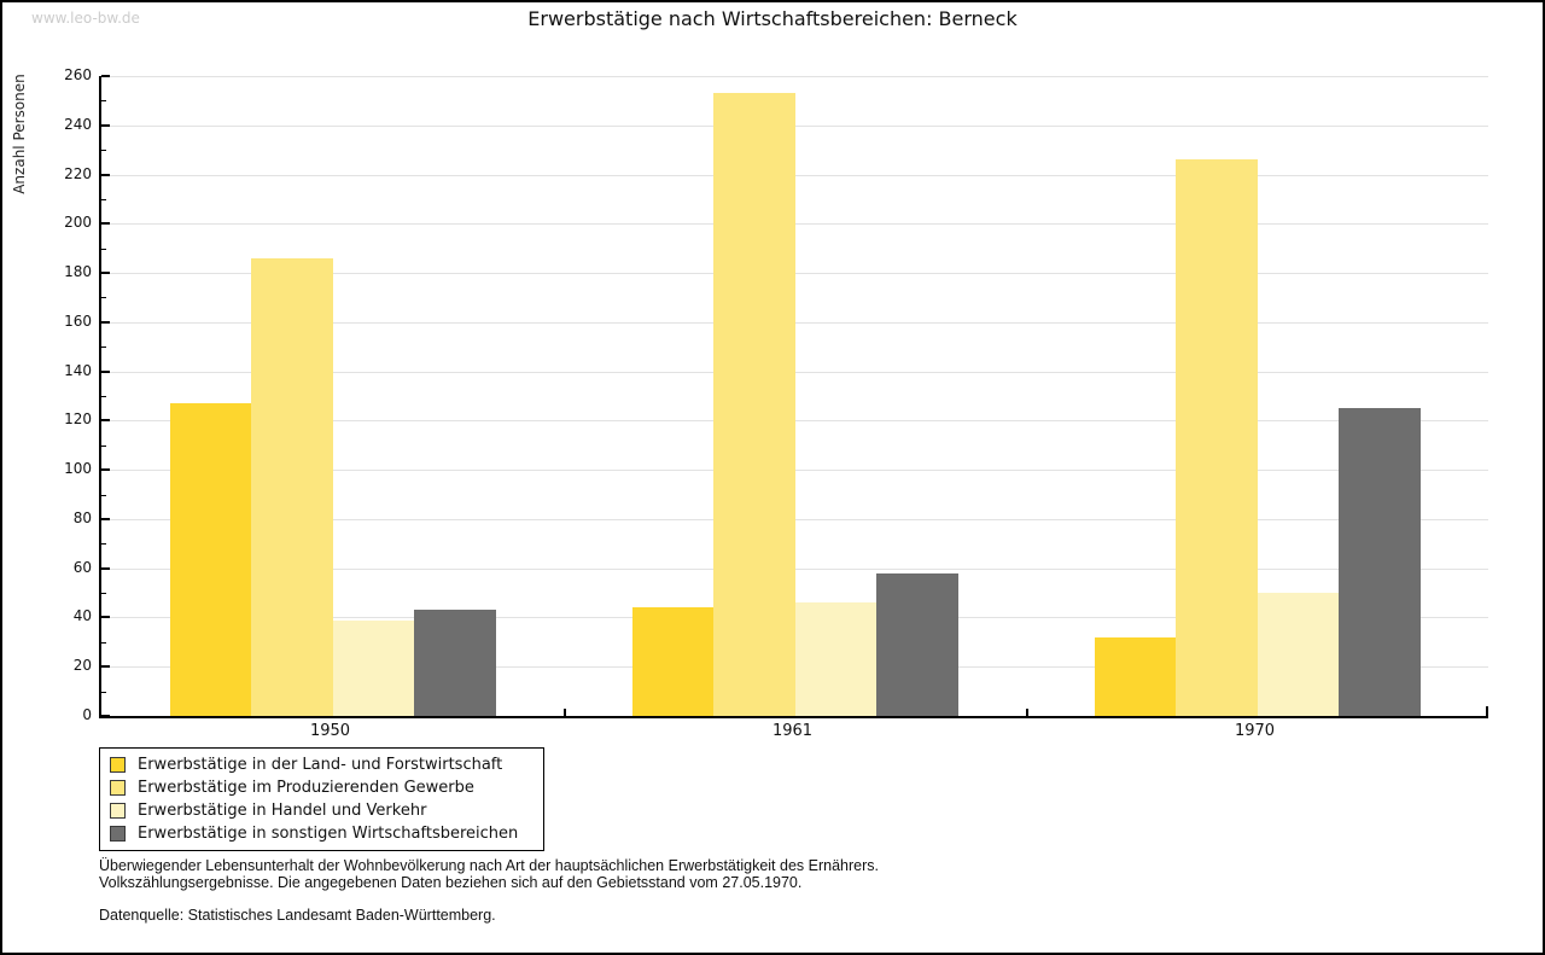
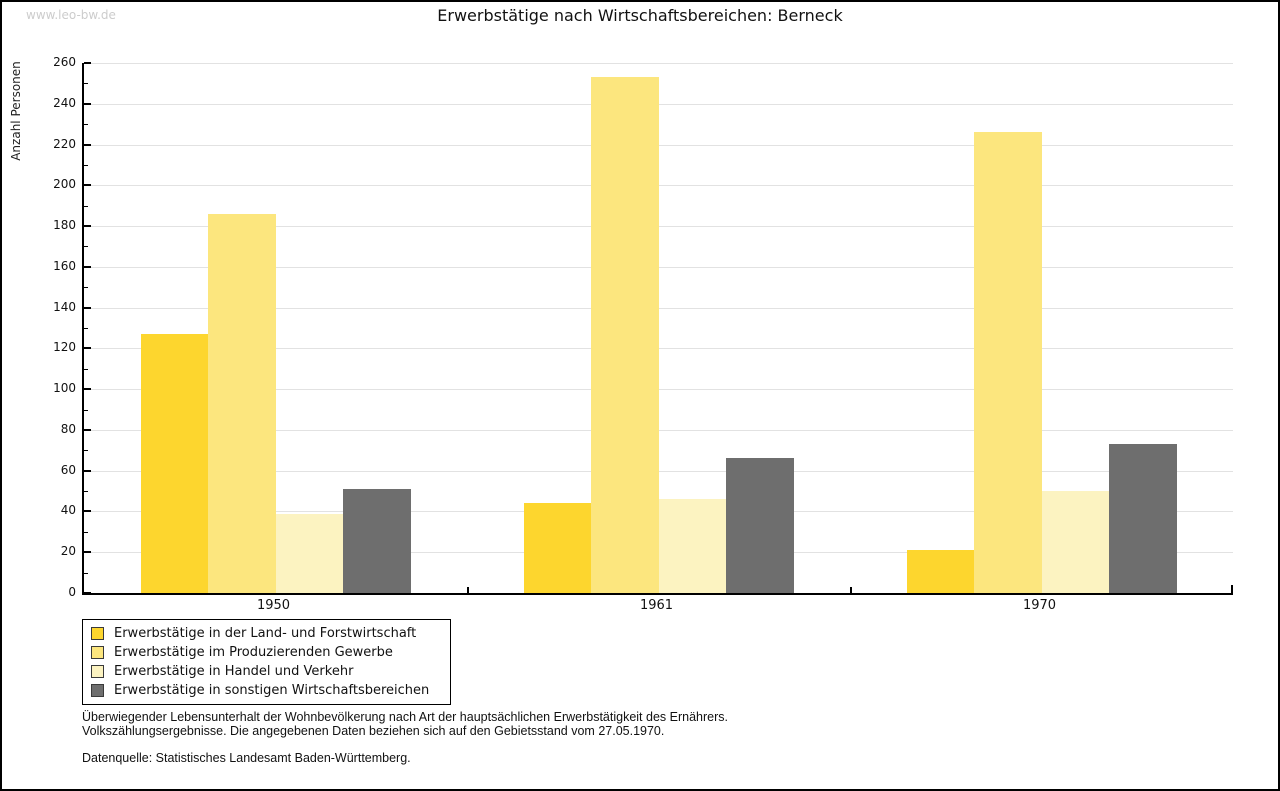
Erwerbstätige in sonstigen Wirtschaftsbereichen/1950: 43 -> 51
Erwerbstätige in sonstigen Wirtschaftsbereichen/1961: 58 -> 66
Erwerbstätige in der Land- und Forstwirtschaft/1970: 32 -> 21
Erwerbstätige in sonstigen Wirtschaftsbereichen/1970: 125 -> 73
